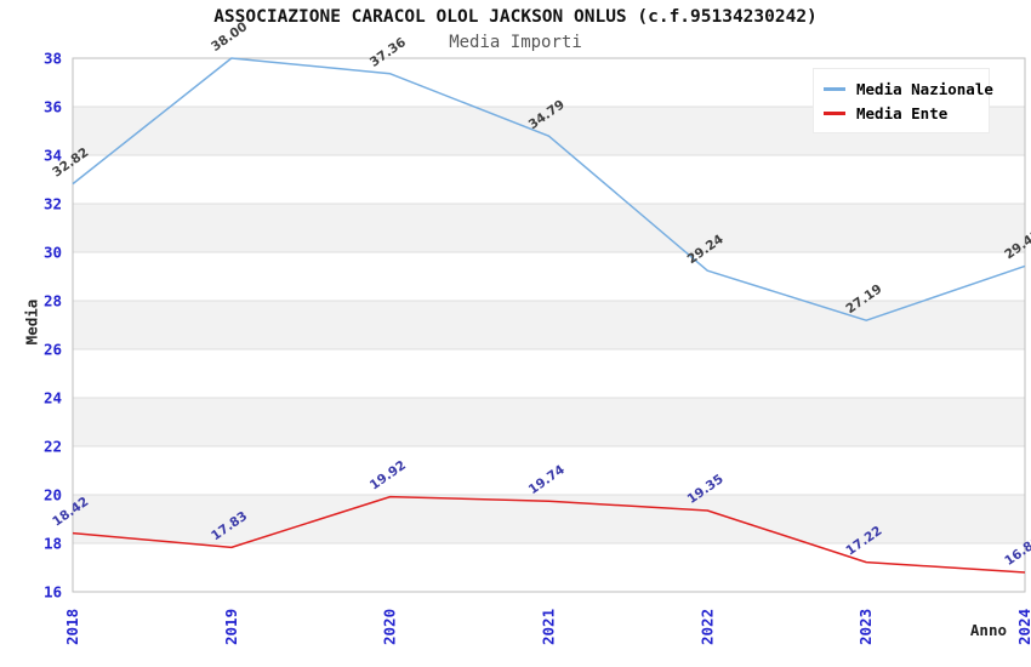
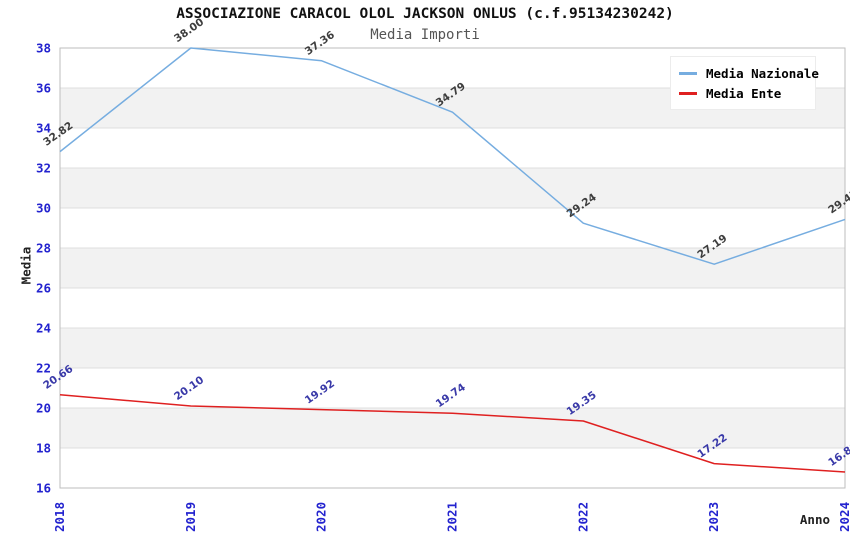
Media Ente/2018: 18.42 -> 20.66
Media Ente/2019: 17.83 -> 20.10
